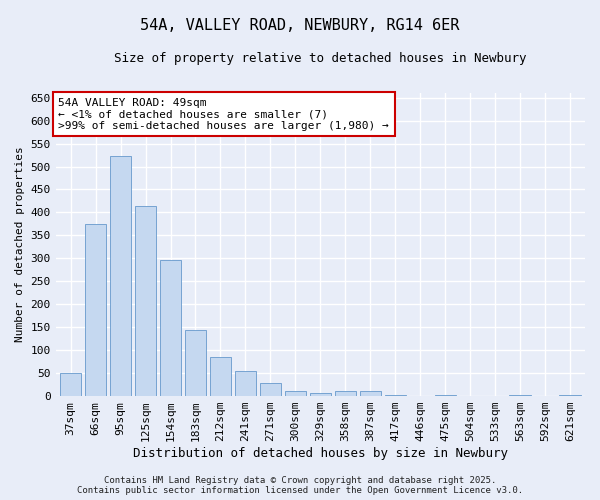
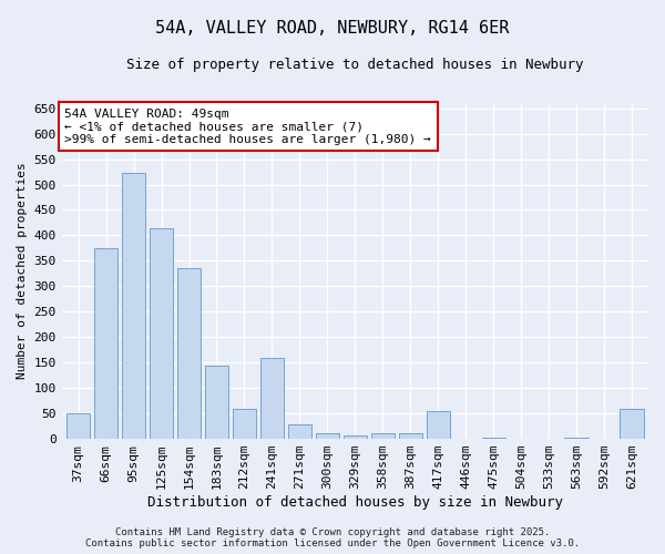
154sqm: 297 -> 335
212sqm: 85 -> 60
241sqm: 55 -> 160
417sqm: 3 -> 55
621sqm: 2 -> 60
